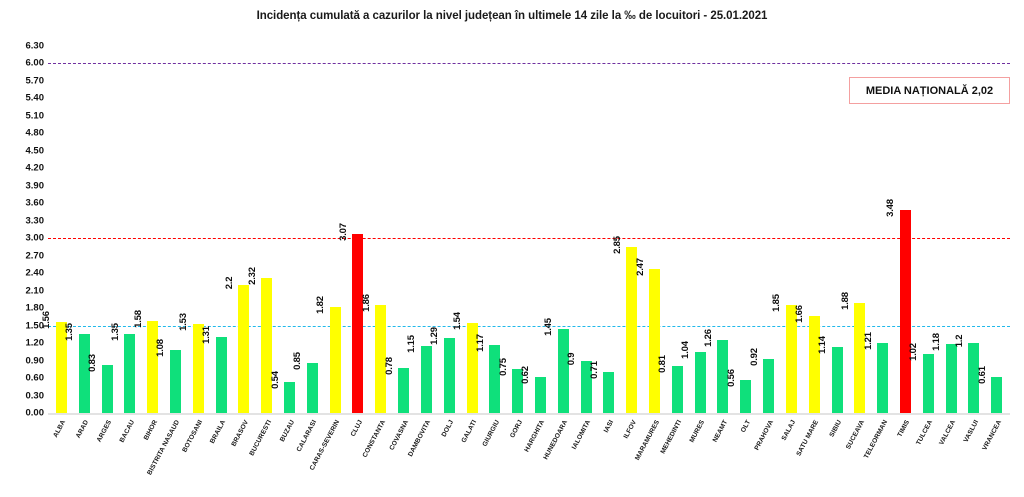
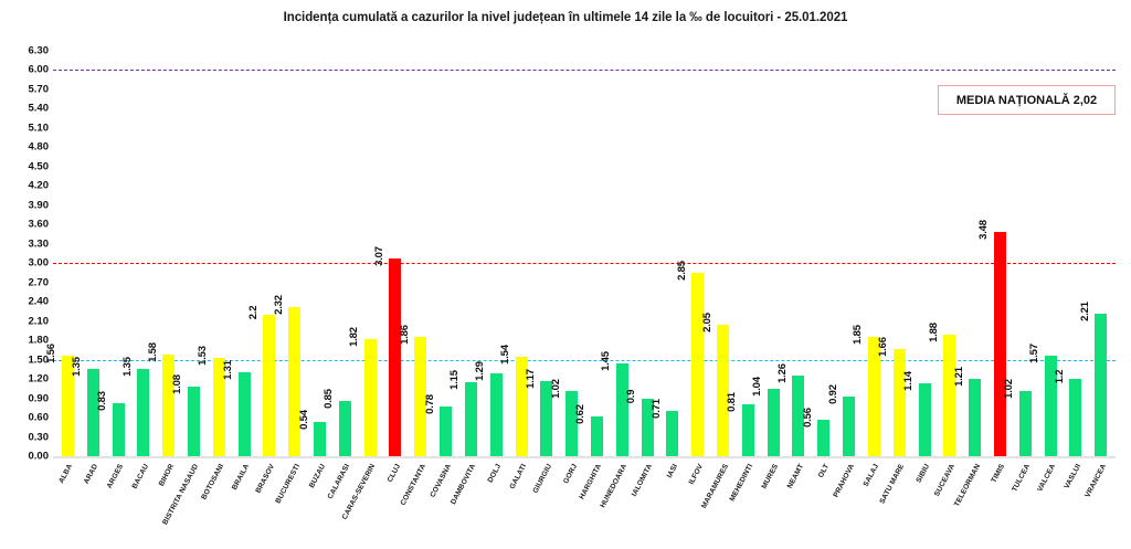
GORJ: 0.75 -> 1.02
MARAMURES: 2.47 -> 2.05
VALCEA: 1.18 -> 1.57
VRANCEA: 0.61 -> 2.21
